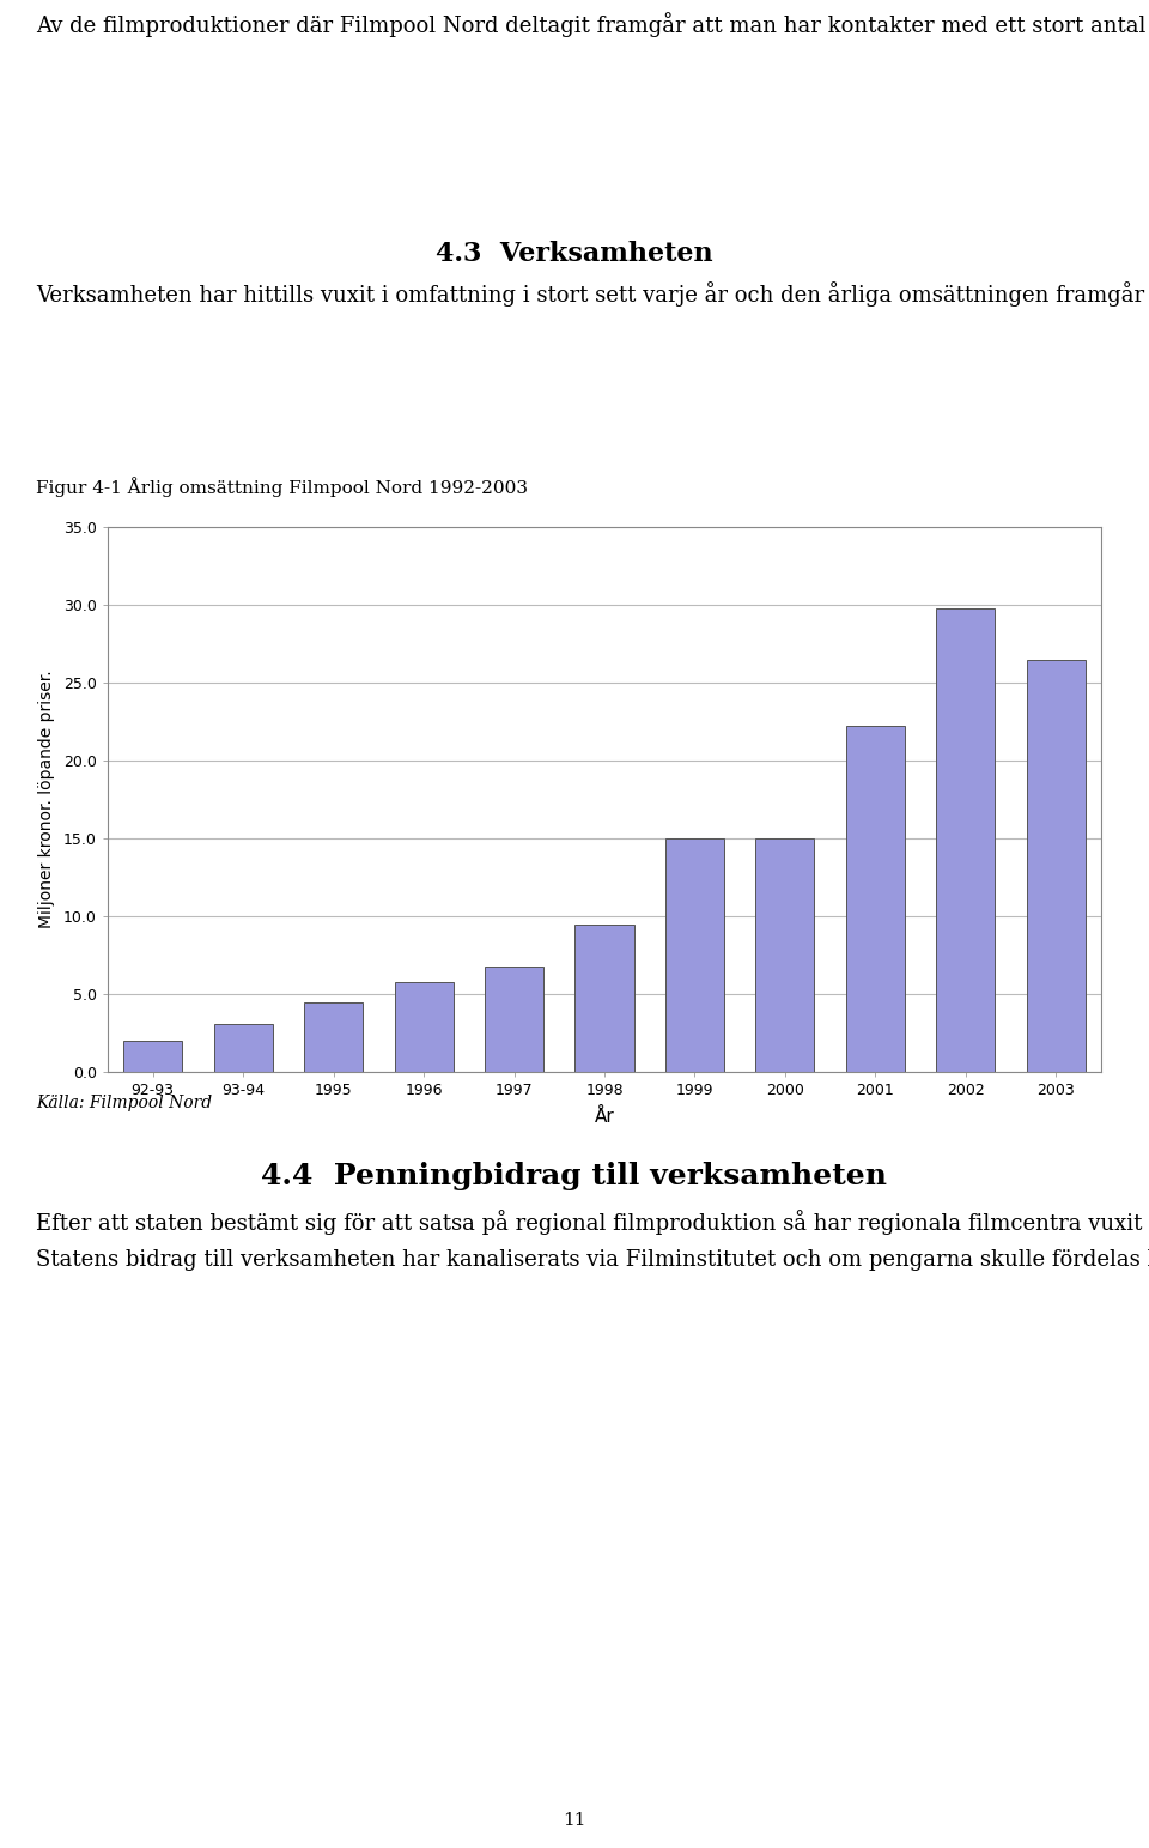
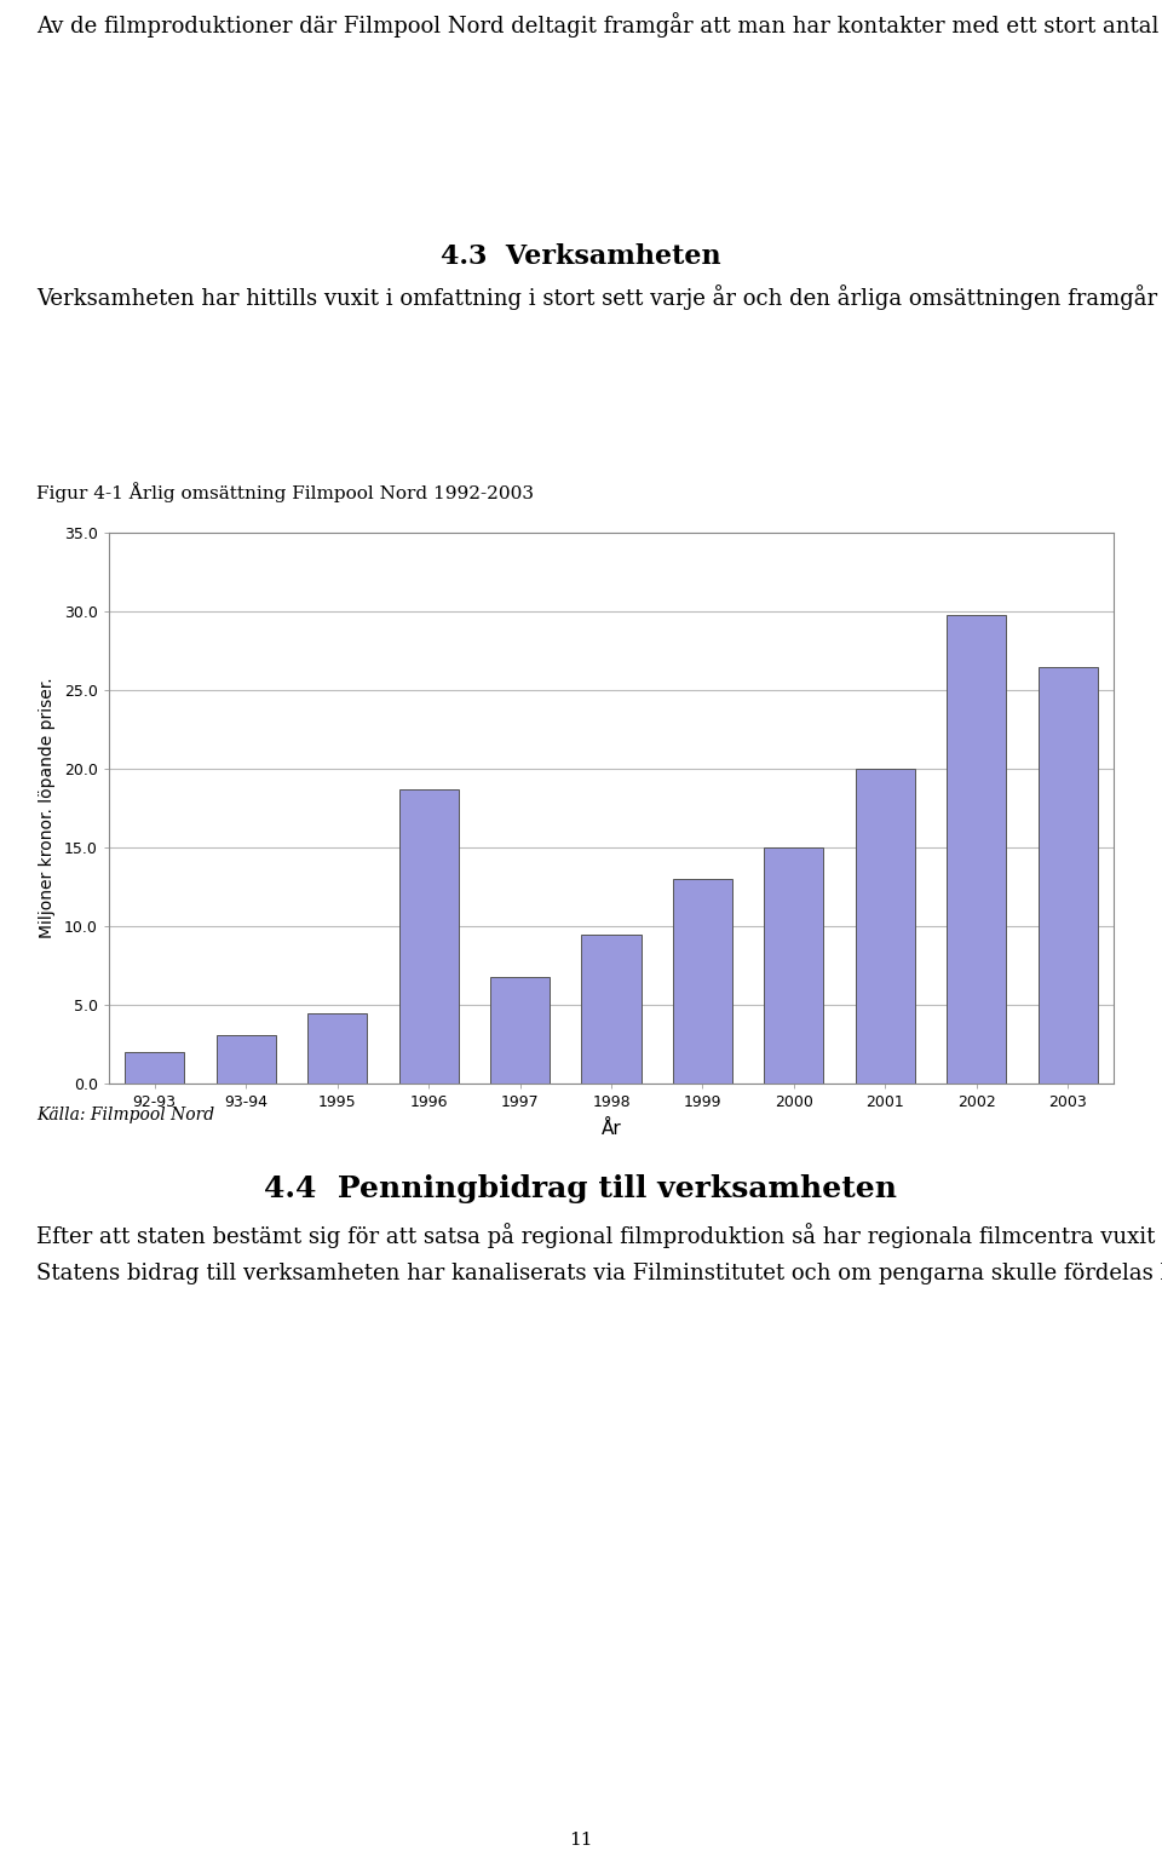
1996: 5.8 -> 18.7
1999: 15.0 -> 13.0
2001: 22.2 -> 20.0
